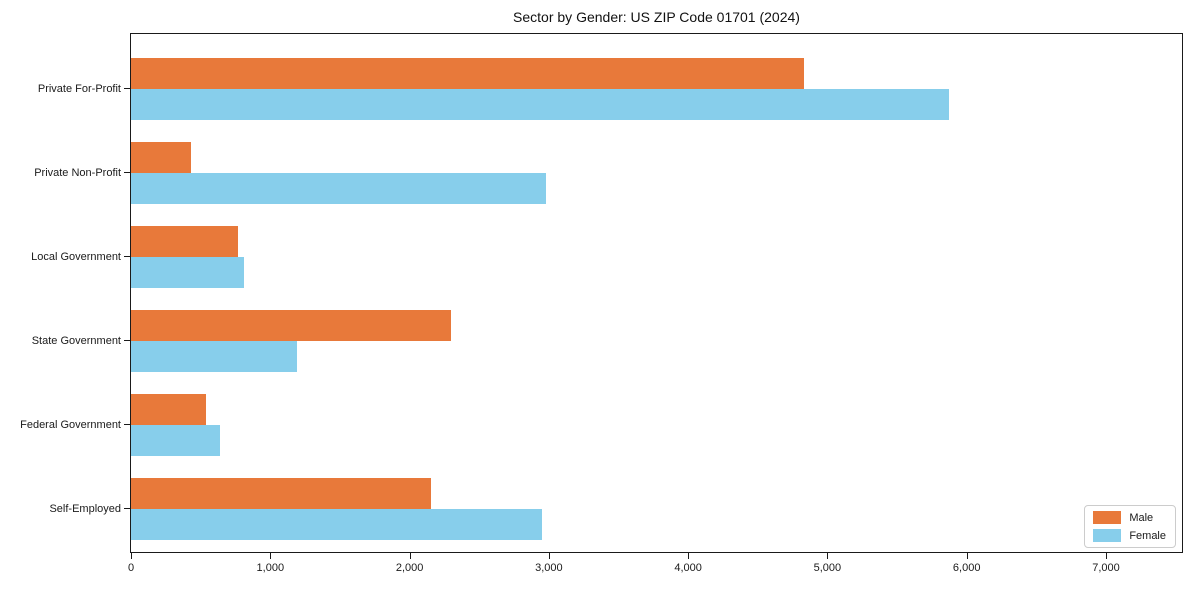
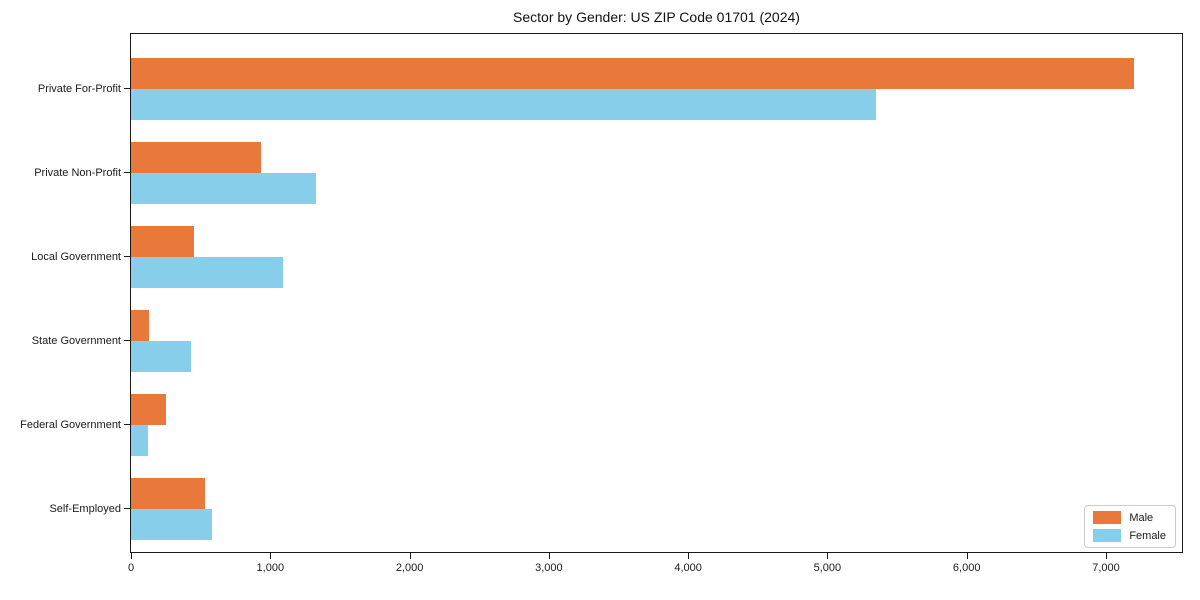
Male/Private For-Profit: 4830 -> 7200
Female/Private For-Profit: 5870 -> 5350
Male/Private Non-Profit: 430 -> 930
Female/Private Non-Profit: 2980 -> 1330
Male/Local Government: 770 -> 450
Female/Local Government: 810 -> 1090
Male/State Government: 2300 -> 130
Female/State Government: 1190 -> 430
Male/Federal Government: 540 -> 250
Female/Federal Government: 640 -> 120
Male/Self-Employed: 2150 -> 530
Female/Self-Employed: 2950 -> 580
